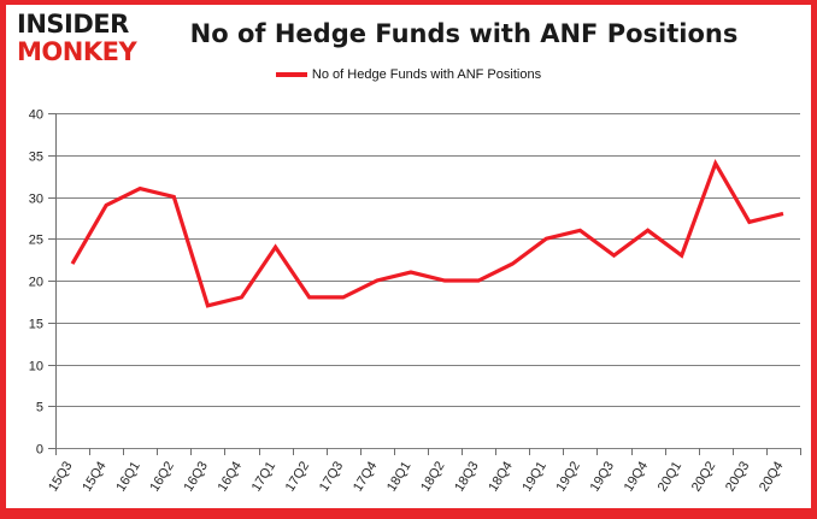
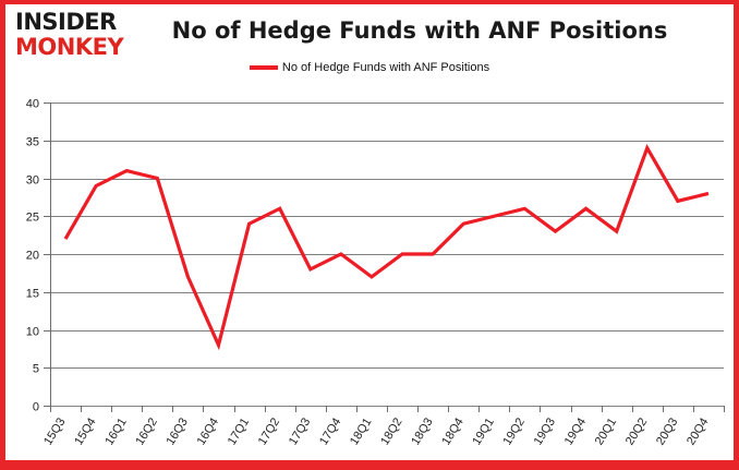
16Q4: 18 -> 8
17Q2: 18 -> 26
18Q1: 21 -> 17
18Q4: 22 -> 24
